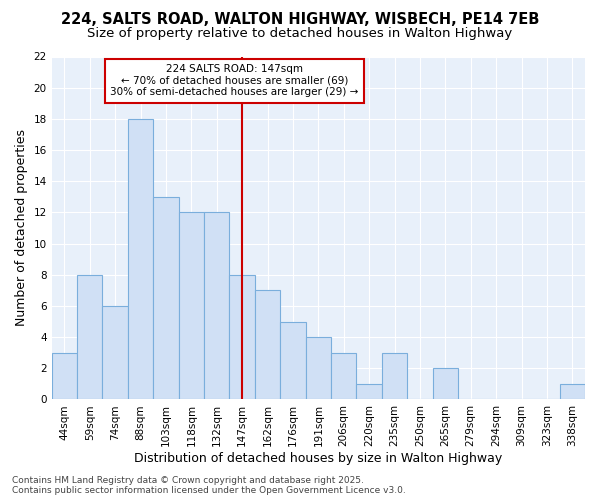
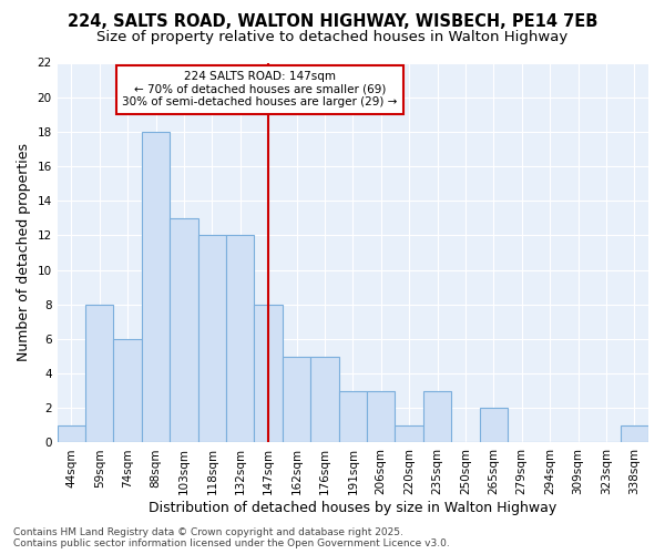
44sqm: 3 -> 1
162sqm: 7 -> 5
191sqm: 4 -> 3
